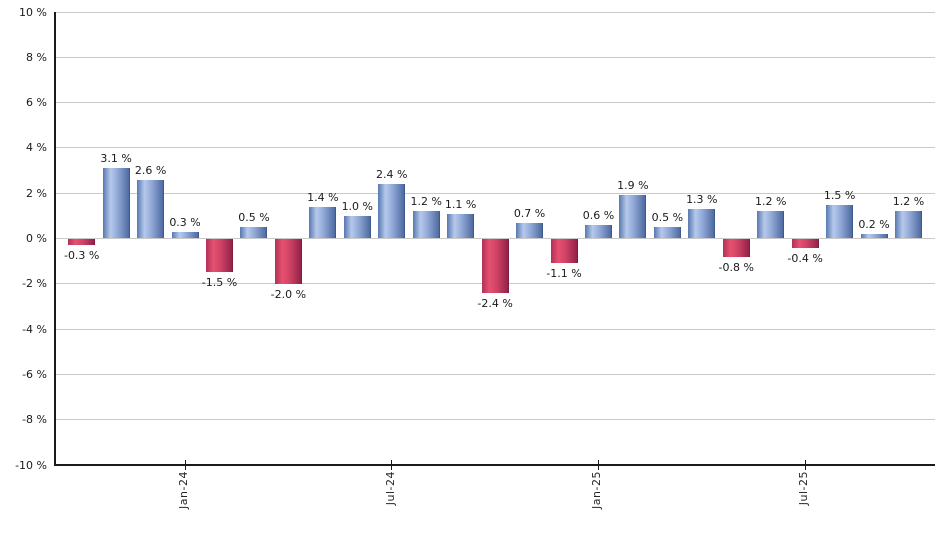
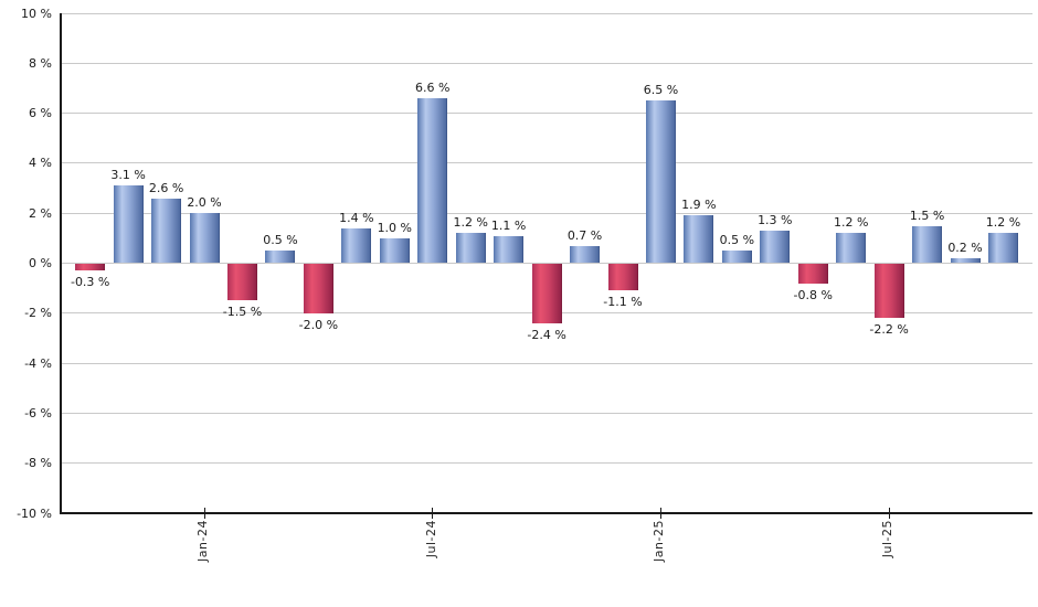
Jan-24: 0.3 -> 2.0
Jul-24: 2.4 -> 6.6
Jan-25: 0.6 -> 6.5
Jul-25: -0.4 -> -2.2
